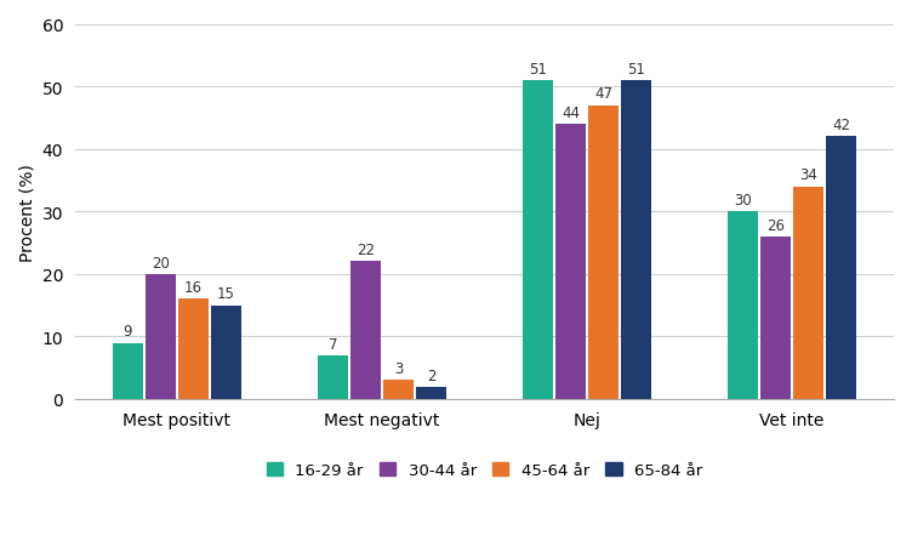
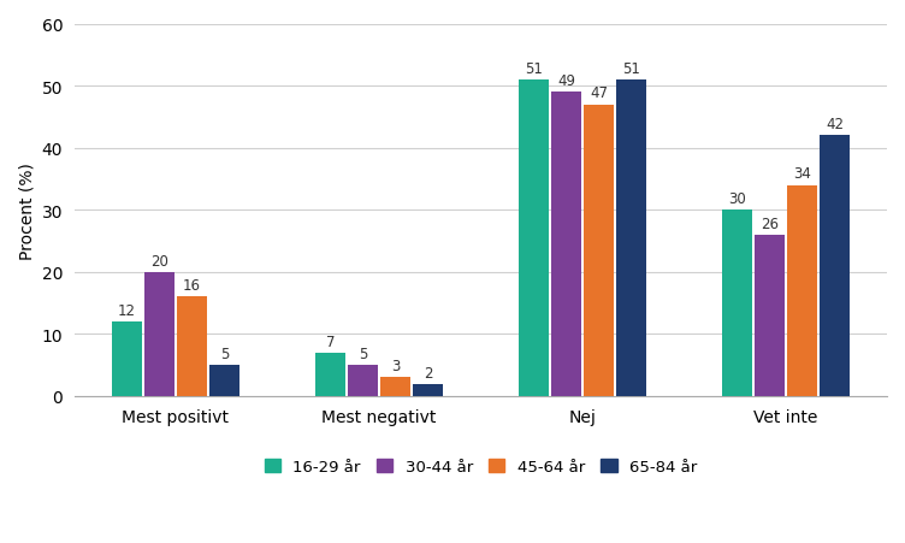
16-29 år/Mest positivt: 9 -> 12
65-84 år/Mest positivt: 15 -> 5
30-44 år/Mest negativt: 22 -> 5
30-44 år/Nej: 44 -> 49
